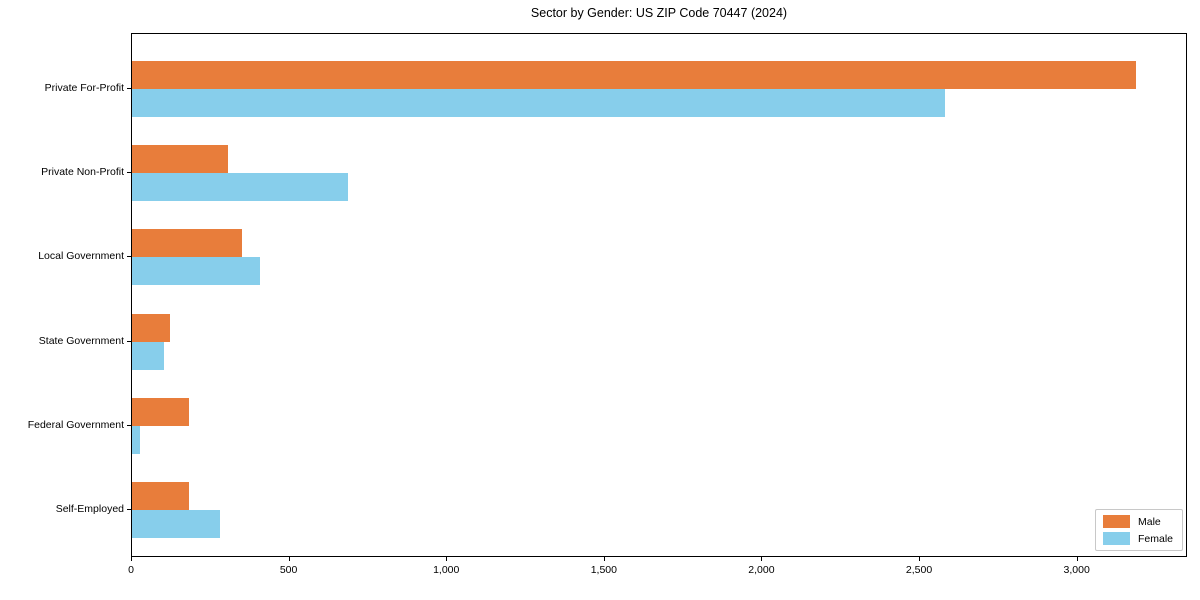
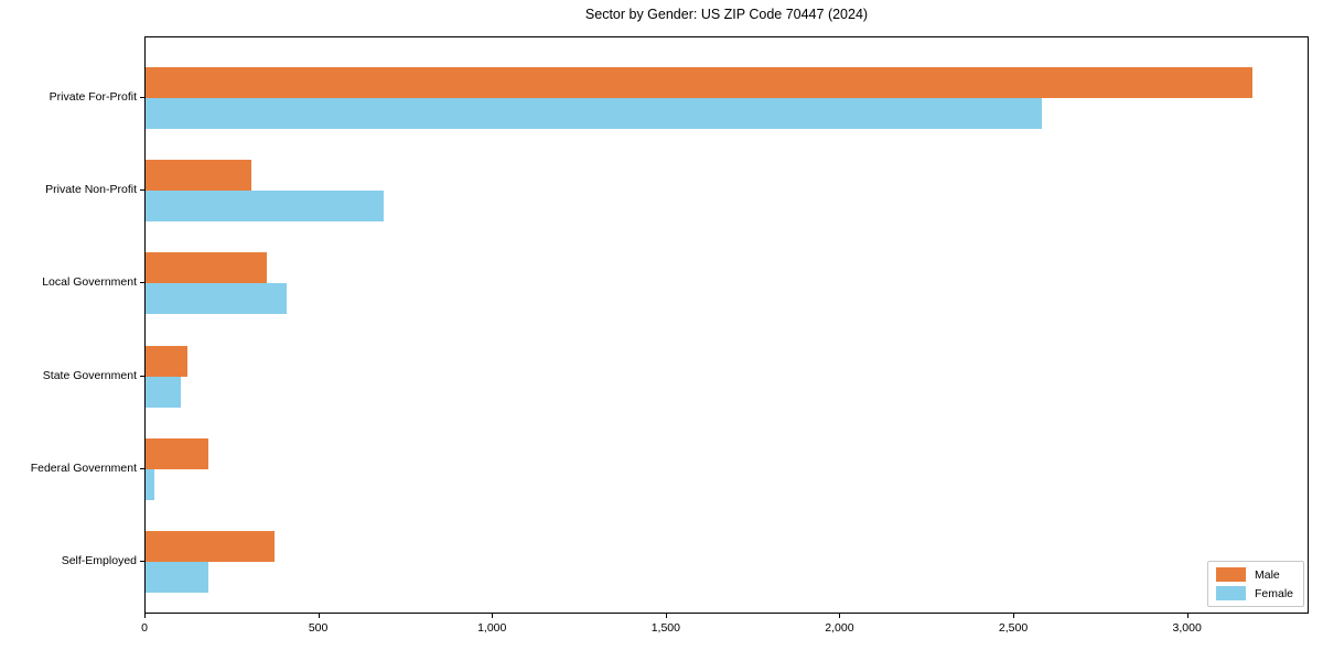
Male/Self-Employed: 180 -> 370
Female/Self-Employed: 280 -> 180
